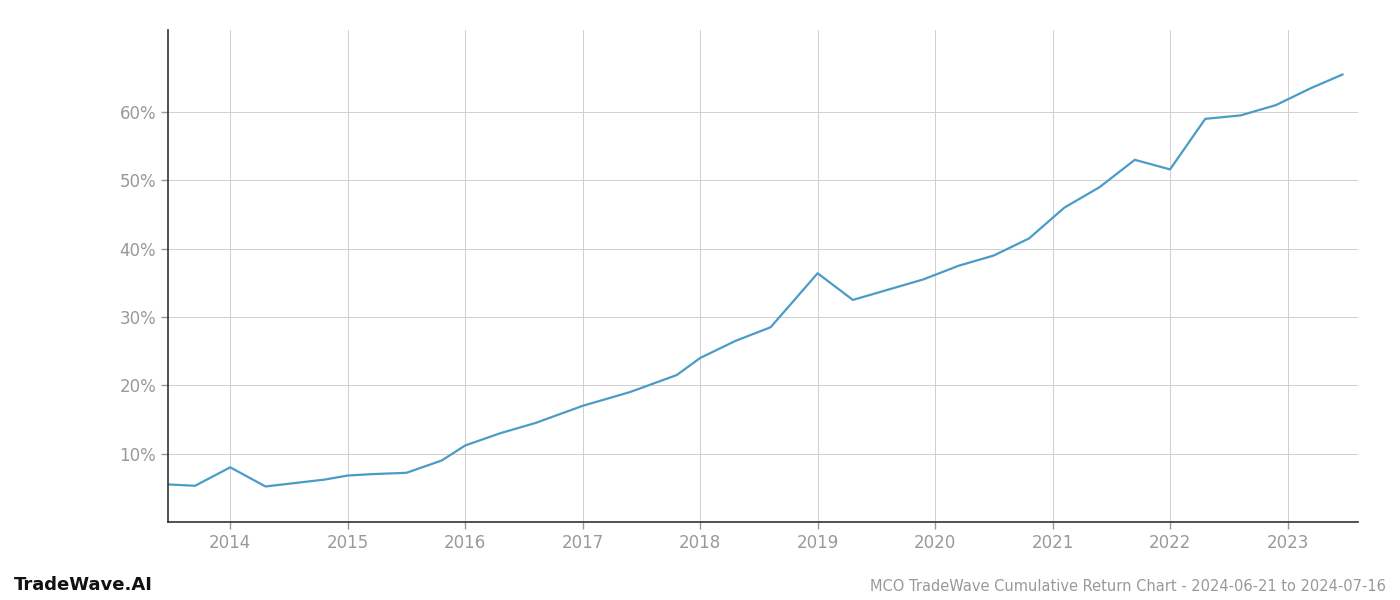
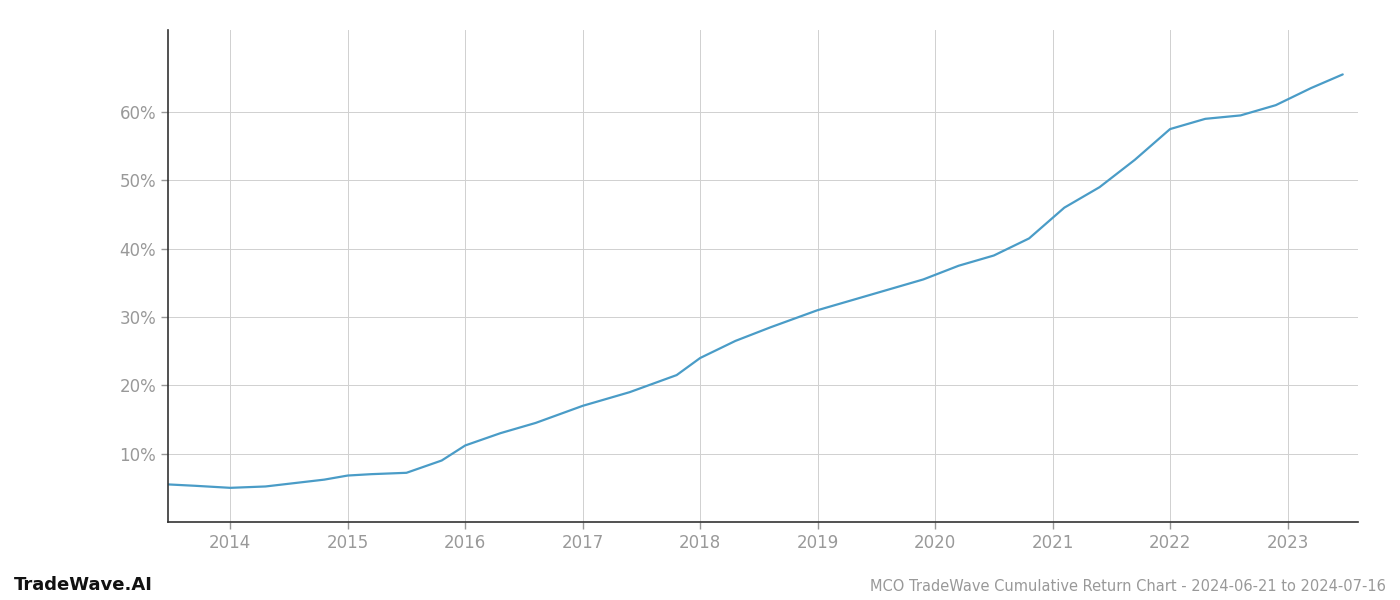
2014: 8.0% -> 5.0%
2019: 36.4% -> 31.0%
2022: 51.6% -> 57.5%
